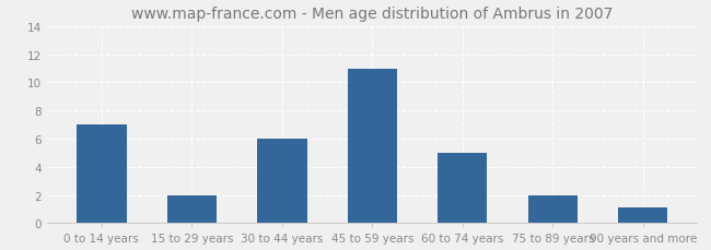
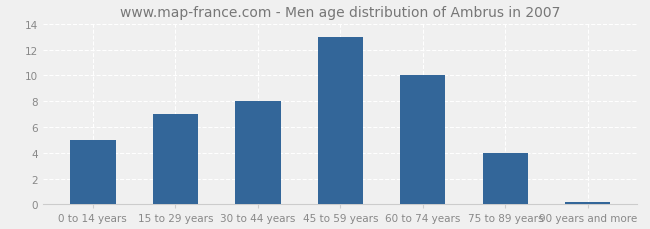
0 to 14 years: 7.0 -> 5.0
15 to 29 years: 2.0 -> 7.0
30 to 44 years: 6.0 -> 8.0
45 to 59 years: 11.0 -> 13.0
60 to 74 years: 5.0 -> 10.0
75 to 89 years: 2.0 -> 4.0
90 years and more: 1.1 -> 0.2
